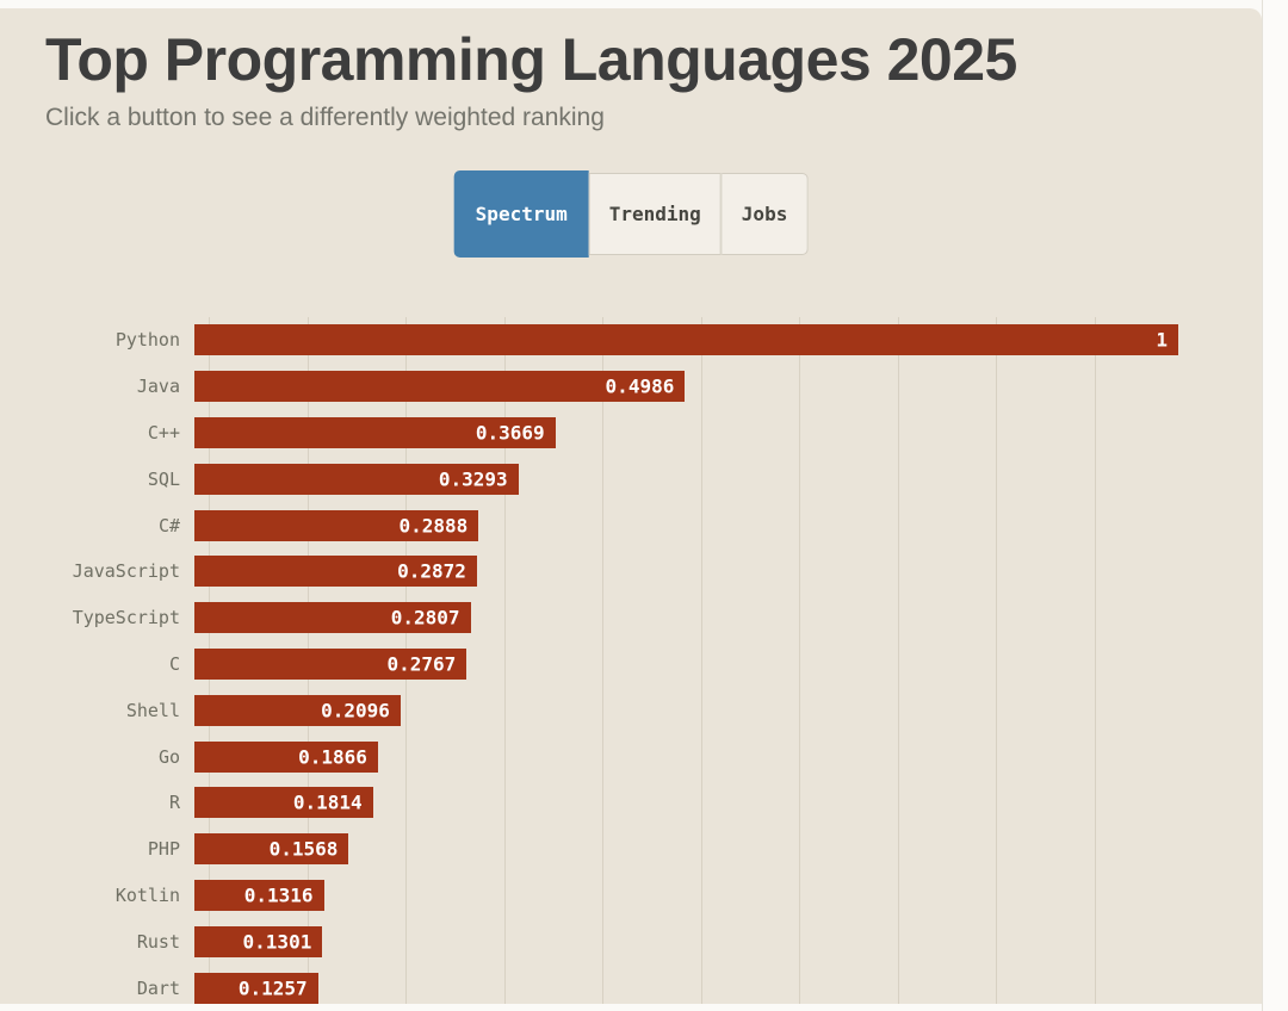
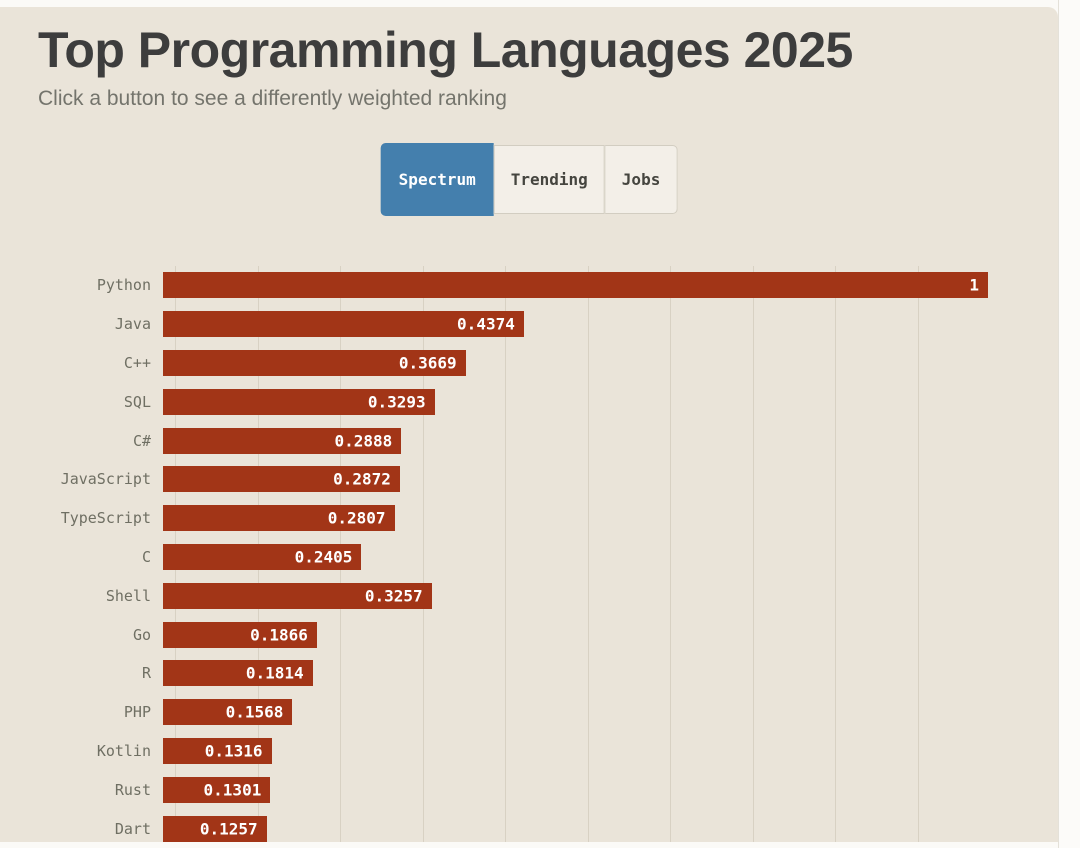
Java: 0.4986 -> 0.4374
C: 0.2767 -> 0.2405
Shell: 0.2096 -> 0.3257
